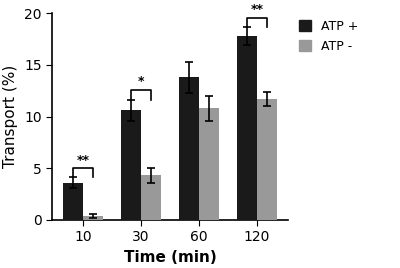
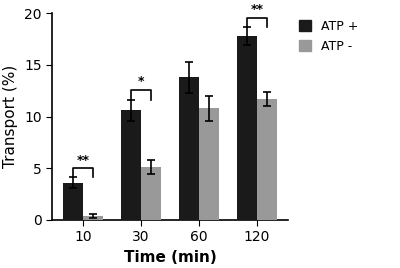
ATP -/30: 4.3 -> 5.1
